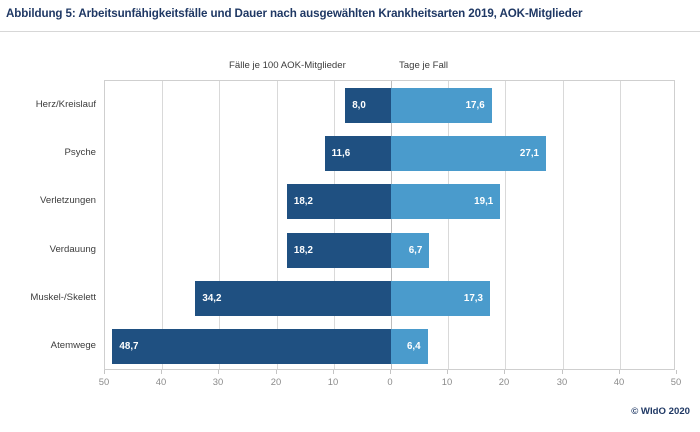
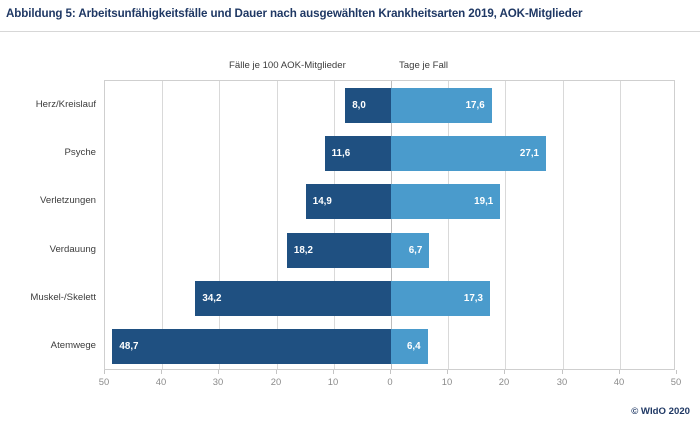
Fälle je 100 AOK-Mitglieder/Verletzungen: 18,2 -> 14,9
